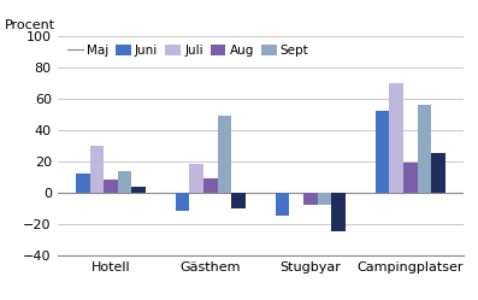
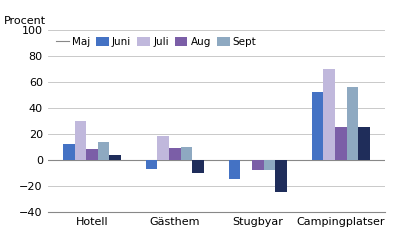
Juni/Gästhem: -12 -> -7
Sept/Gästhem: 49 -> 10
Aug/Campingplatser: 19 -> 25
